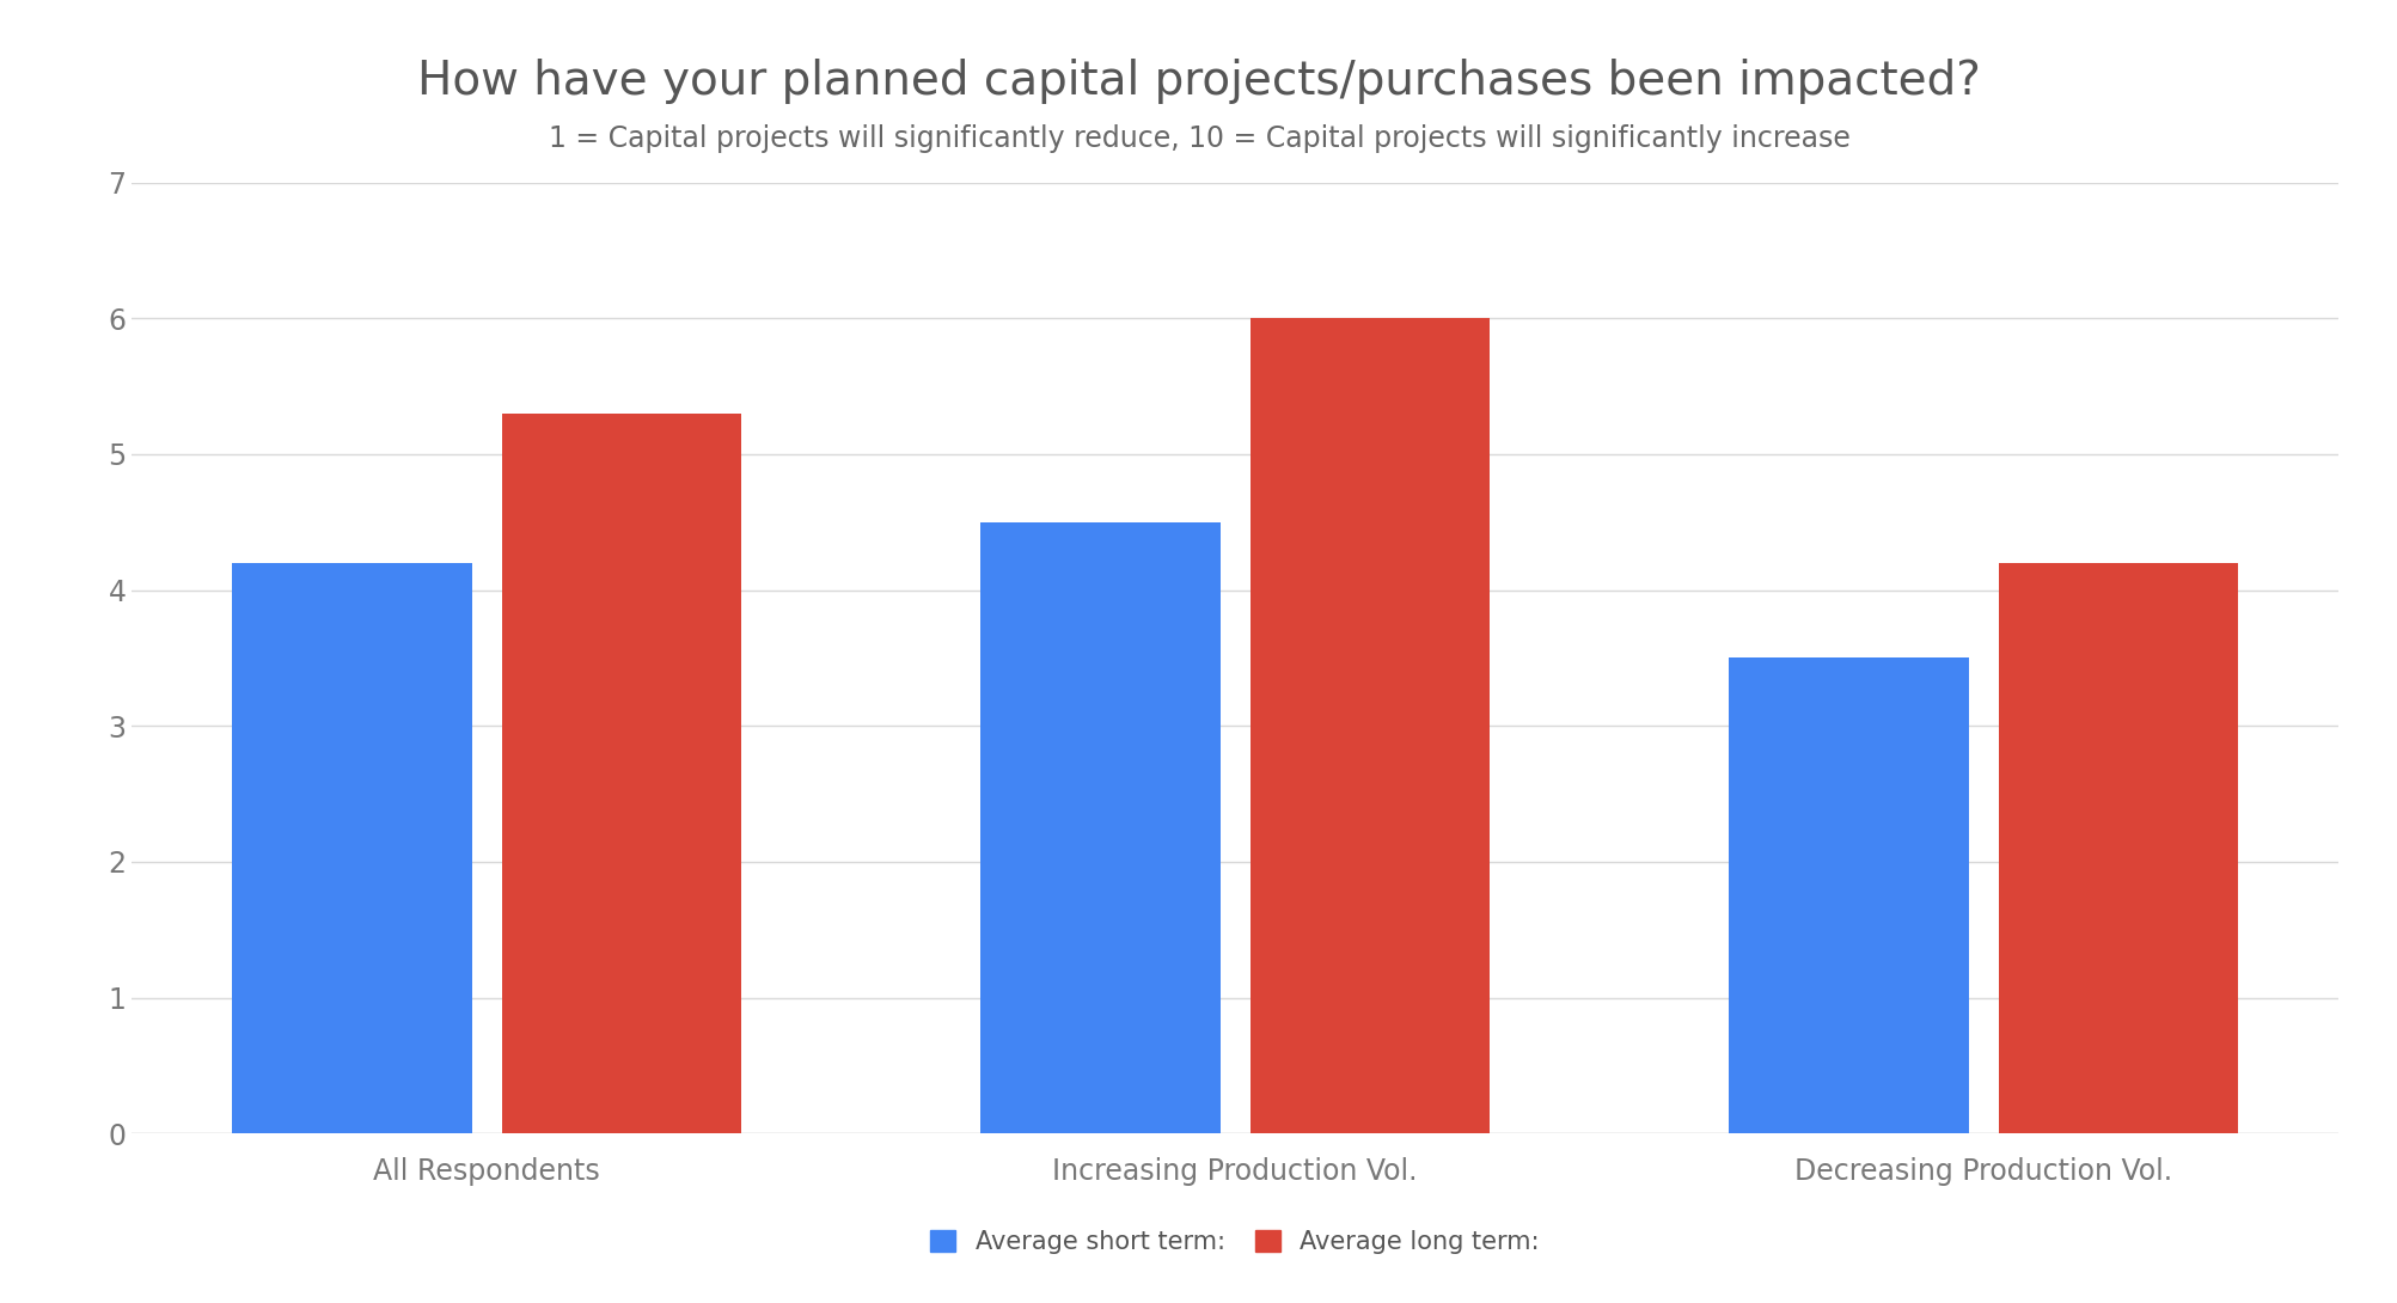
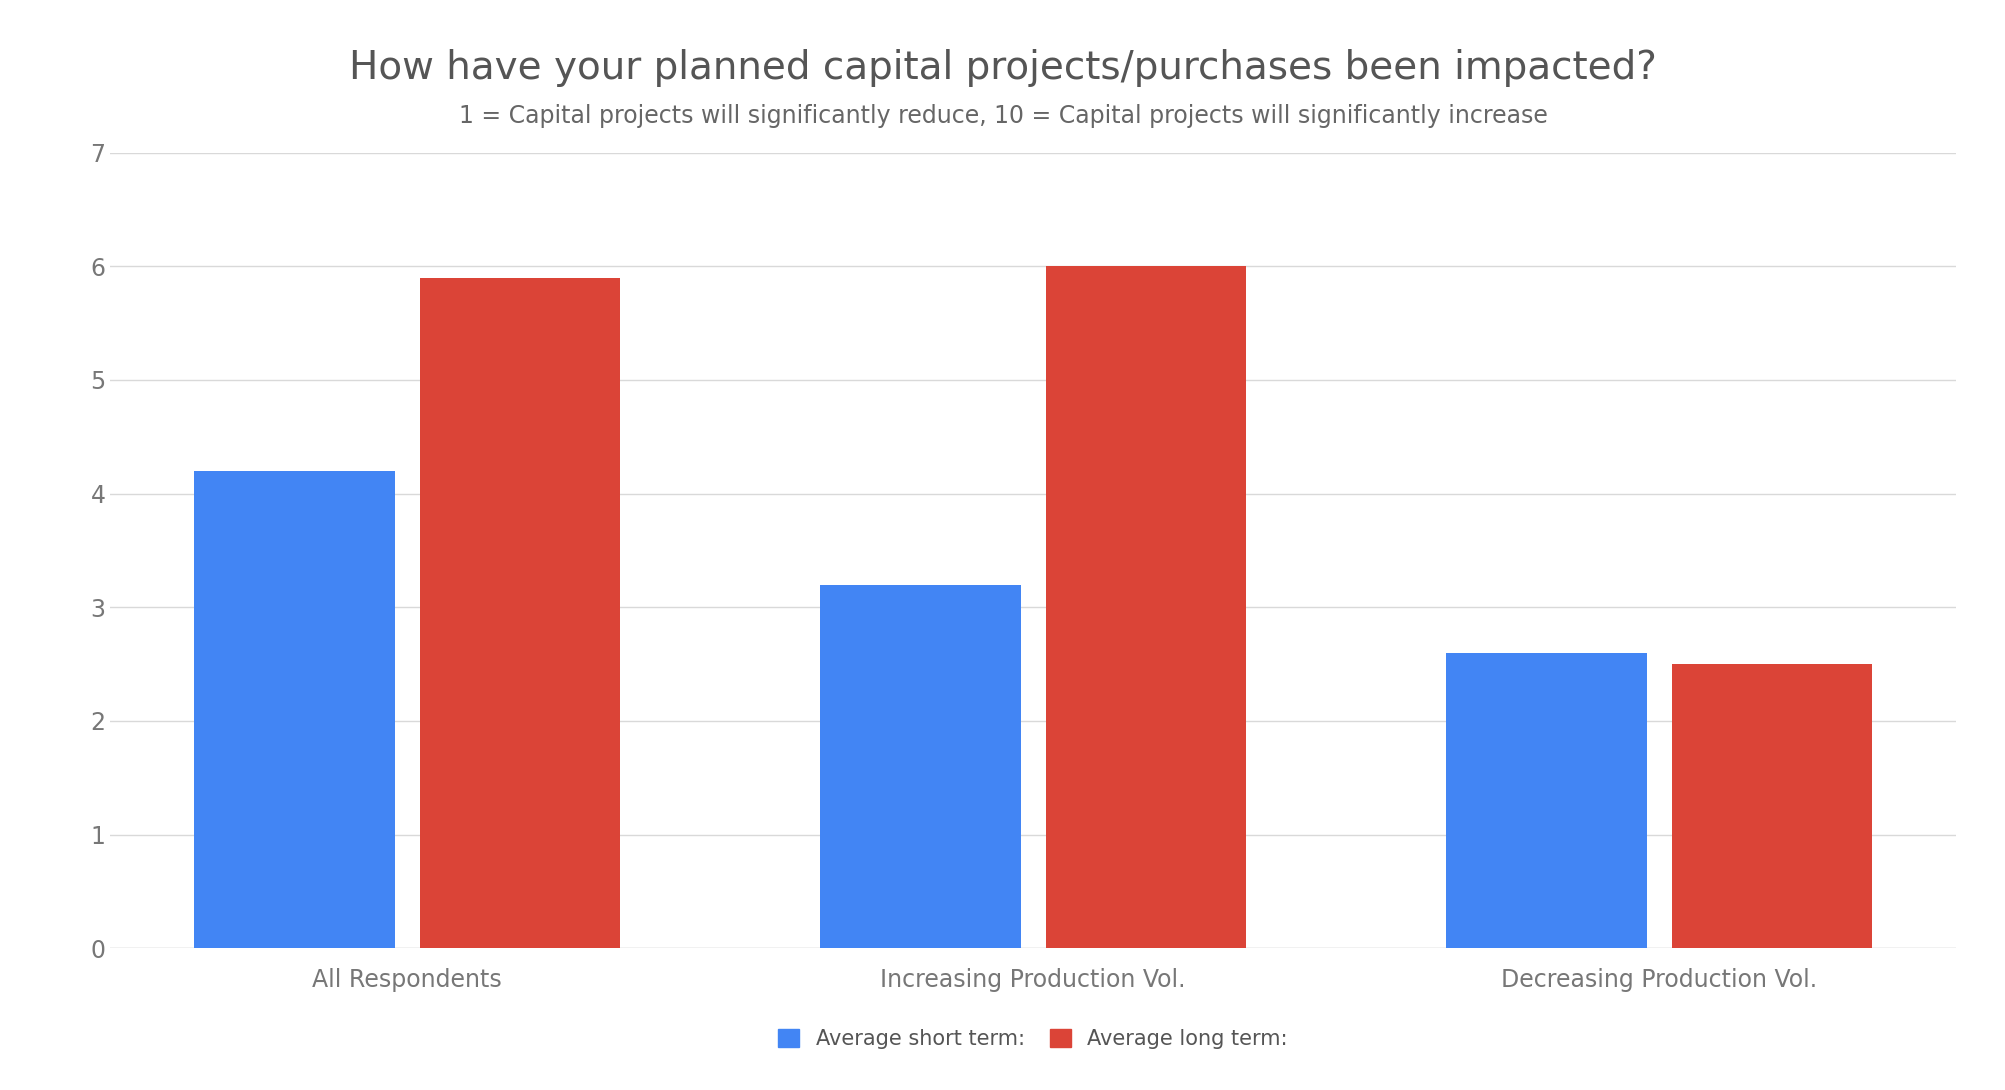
Average long term:/All Respondents: 5.3 -> 5.9
Average short term:/Increasing Production Vol.: 4.5 -> 3.2
Average short term:/Decreasing Production Vol.: 3.5 -> 2.6
Average long term:/Decreasing Production Vol.: 4.2 -> 2.5
